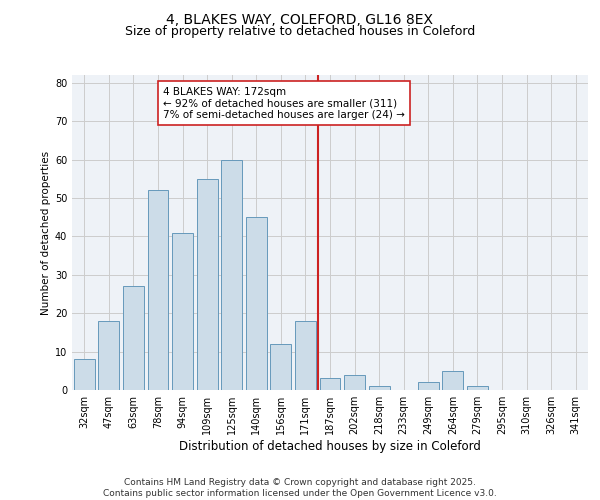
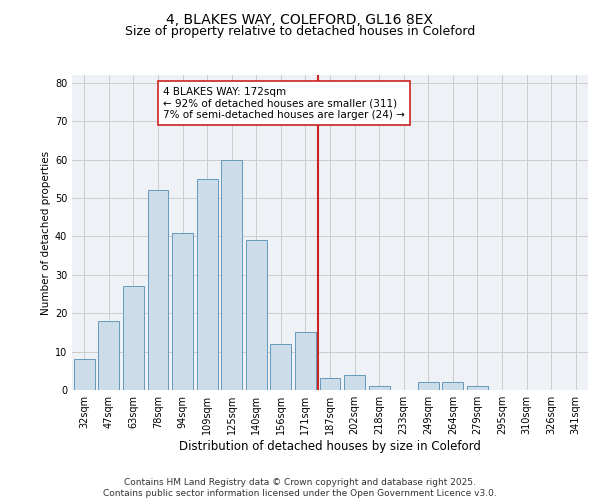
140sqm: 45 -> 39
171sqm: 18 -> 15
264sqm: 5 -> 2
